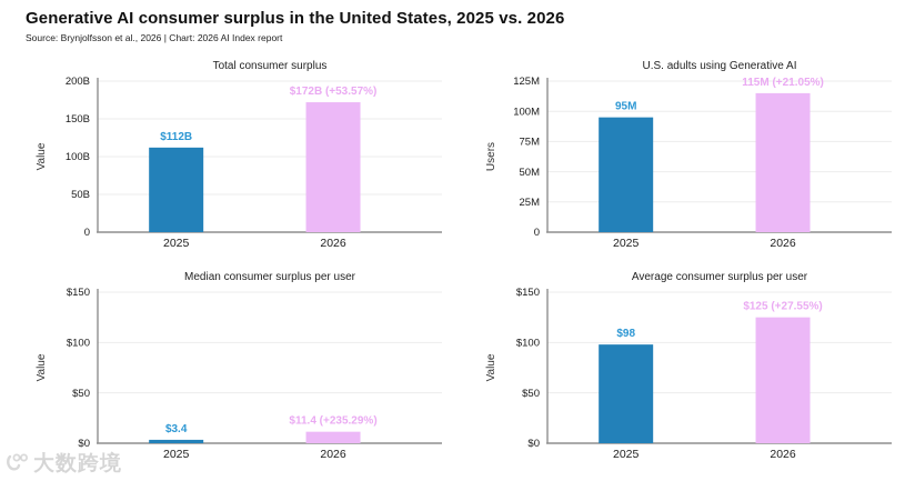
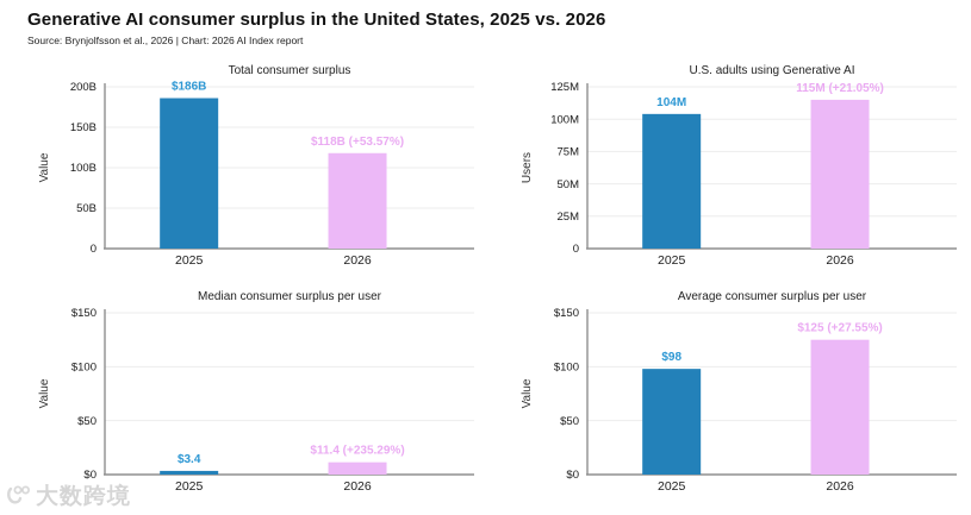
Total consumer surplus/2025: $112B -> $186B
Total consumer surplus/2026: $172B -> $118B
U.S. adults using Generative AI/2025: 95M -> 104M
